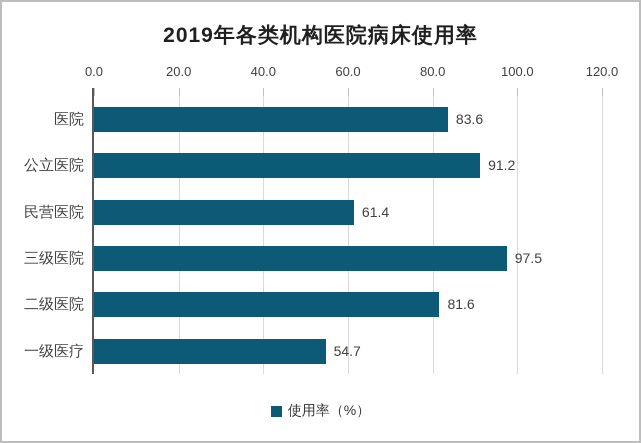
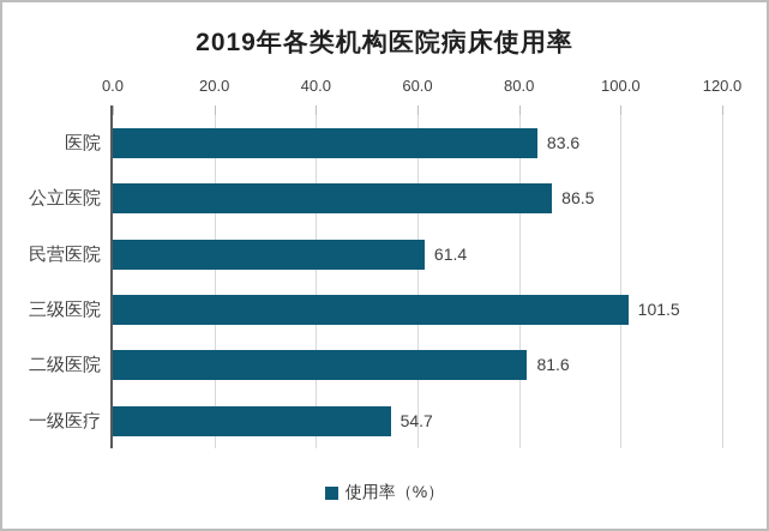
公立医院: 91.2 -> 86.5
三级医院: 97.5 -> 101.5
